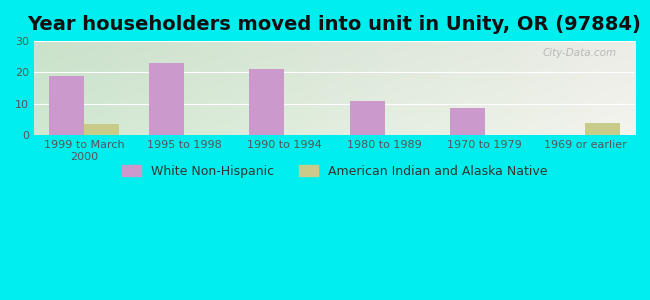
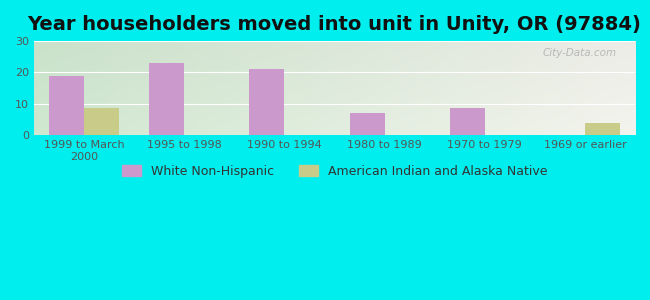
American Indian and Alaska Native/1999 to March 2000: 3.5 -> 8.5
White Non-Hispanic/1980 to 1989: 11.0 -> 7.0
